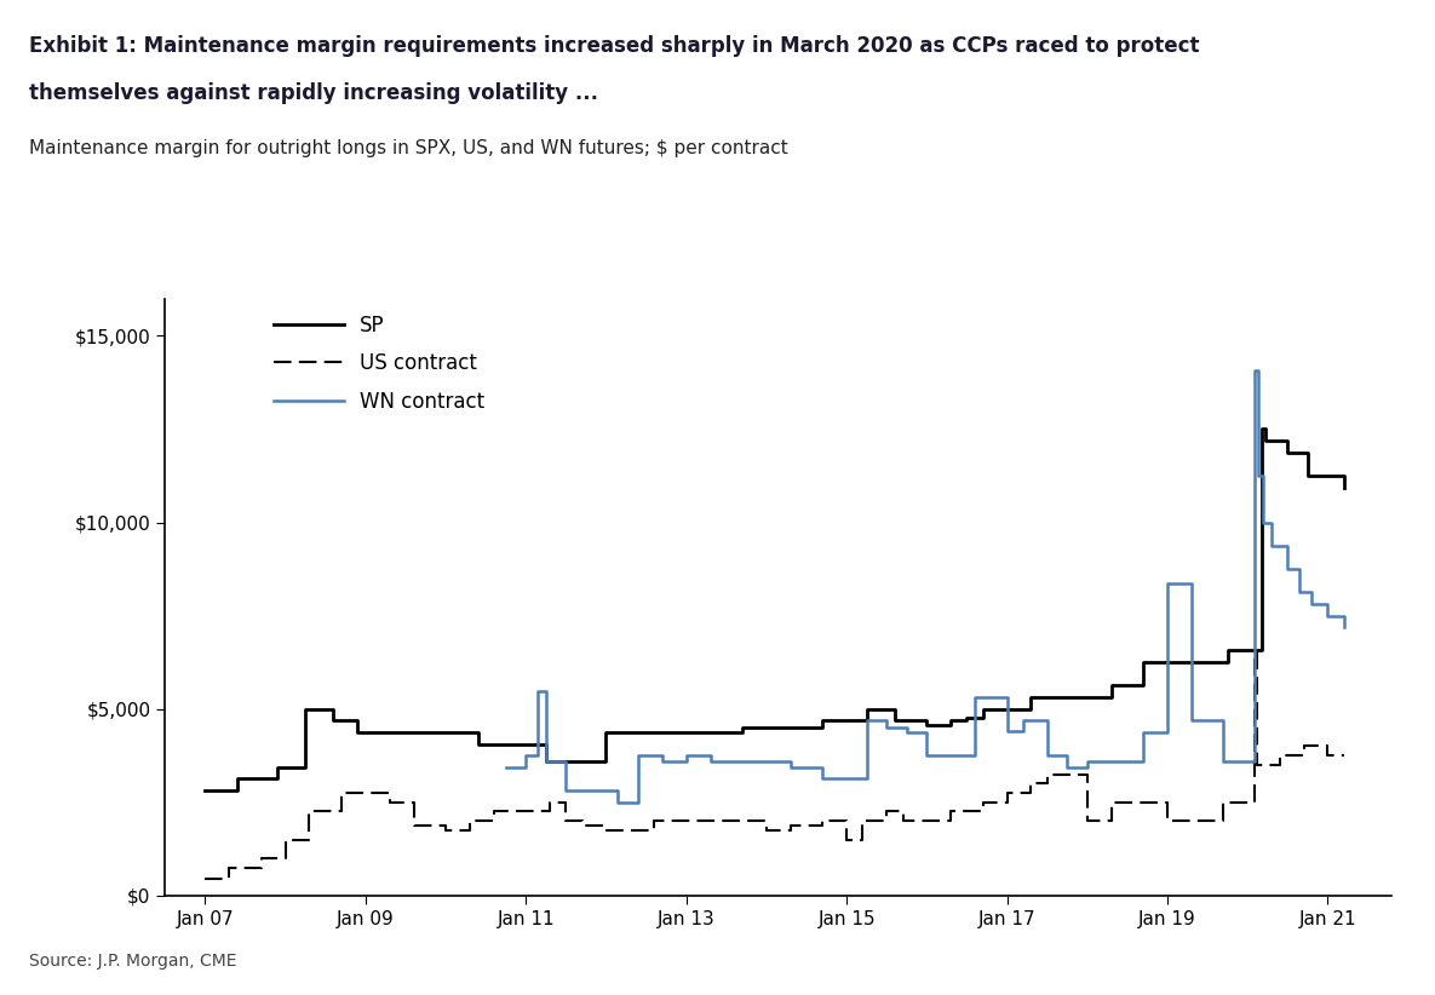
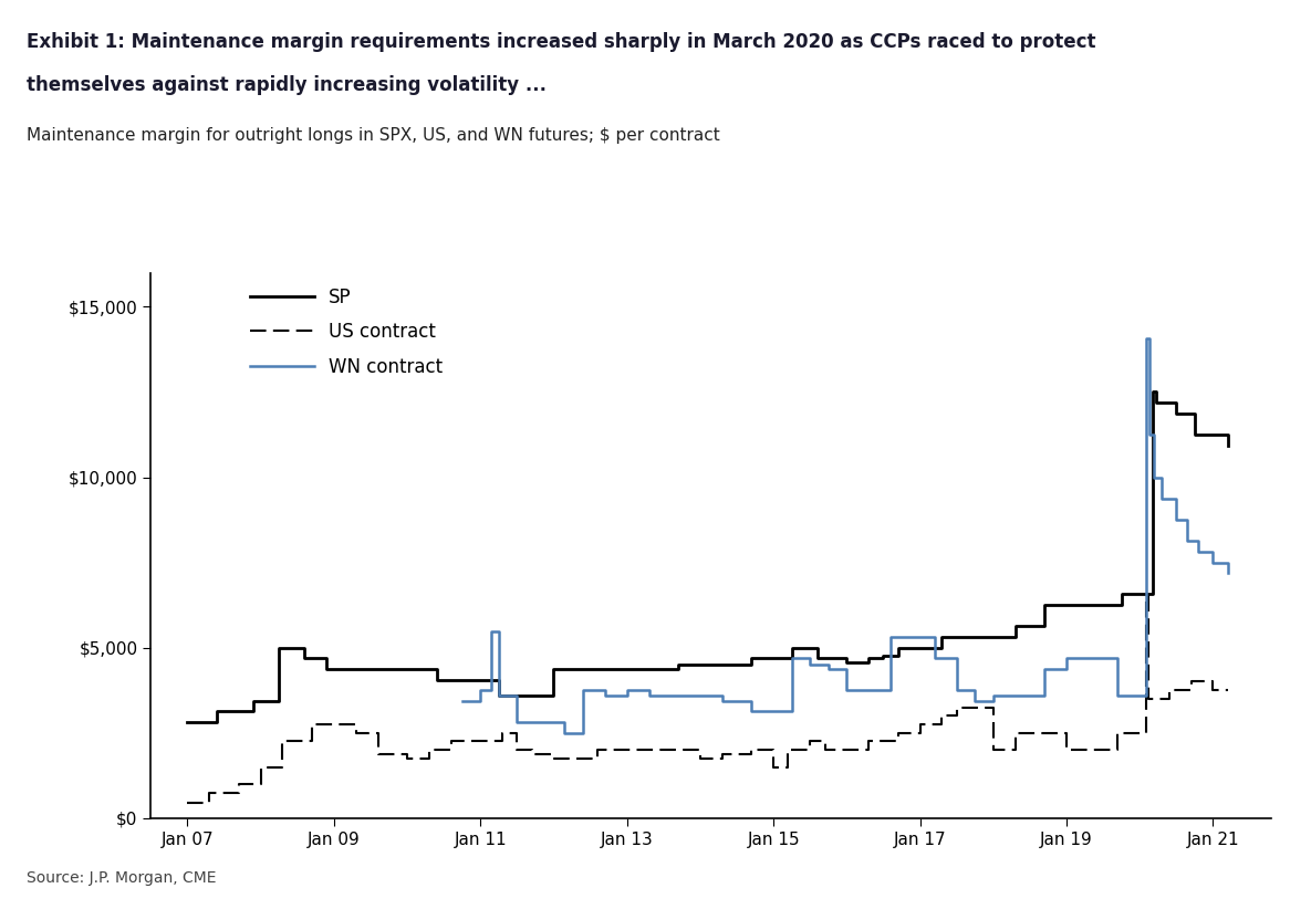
WN contract/Jan 17: $4,400 -> $5,310
WN contract/Jan 19: $8,350 -> $4,690
